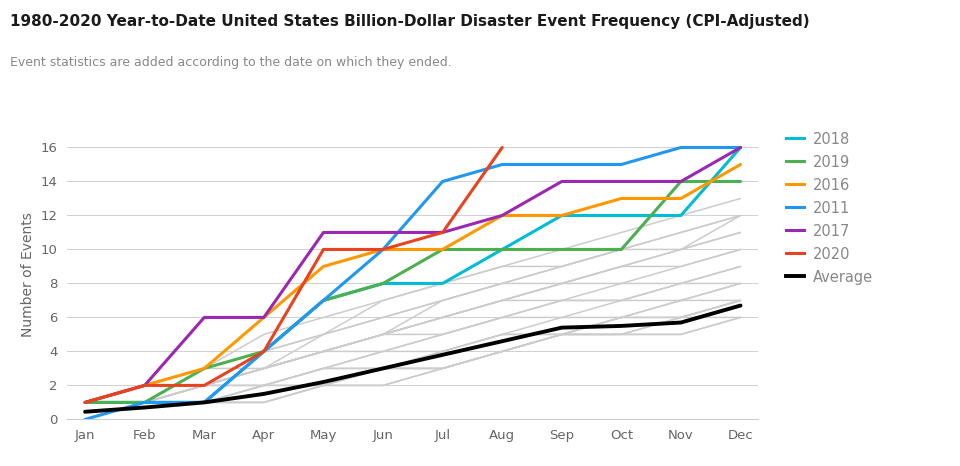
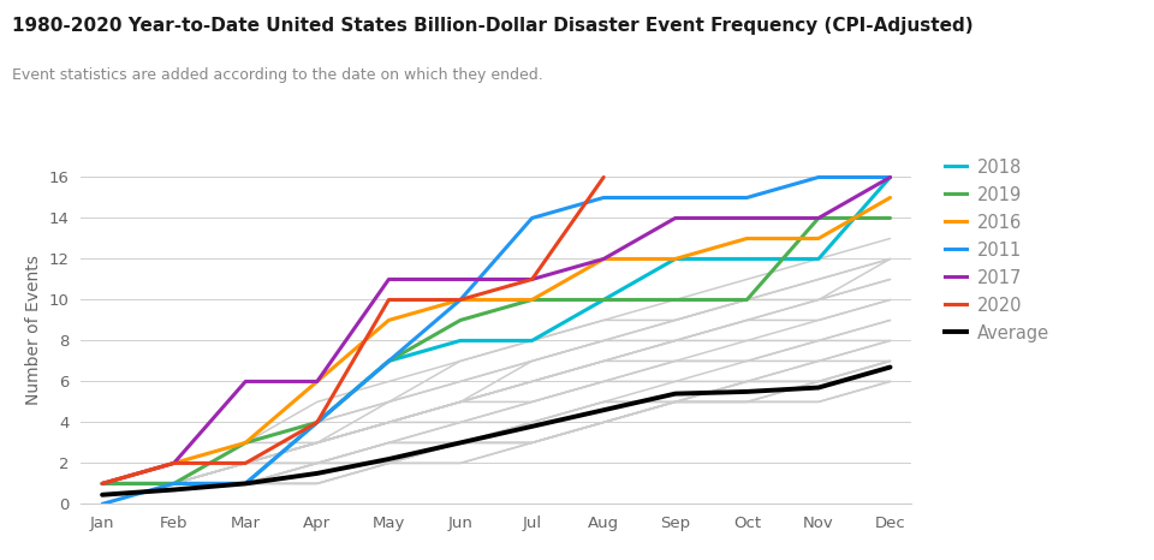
2019/Jun: 8 -> 9
